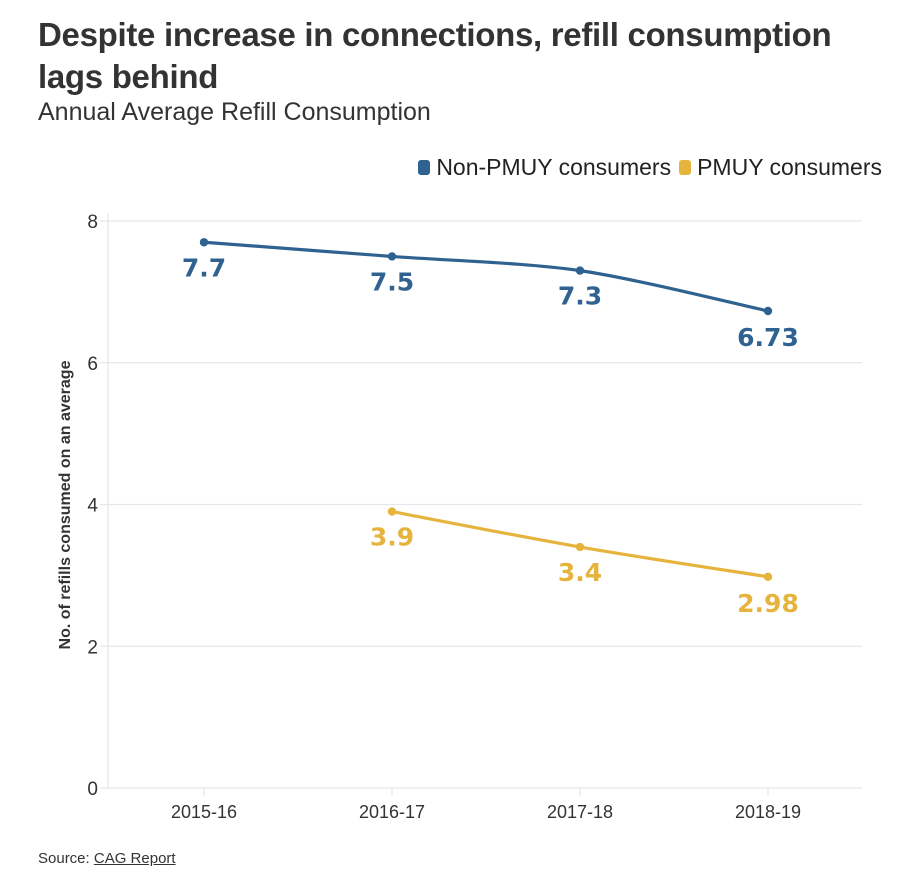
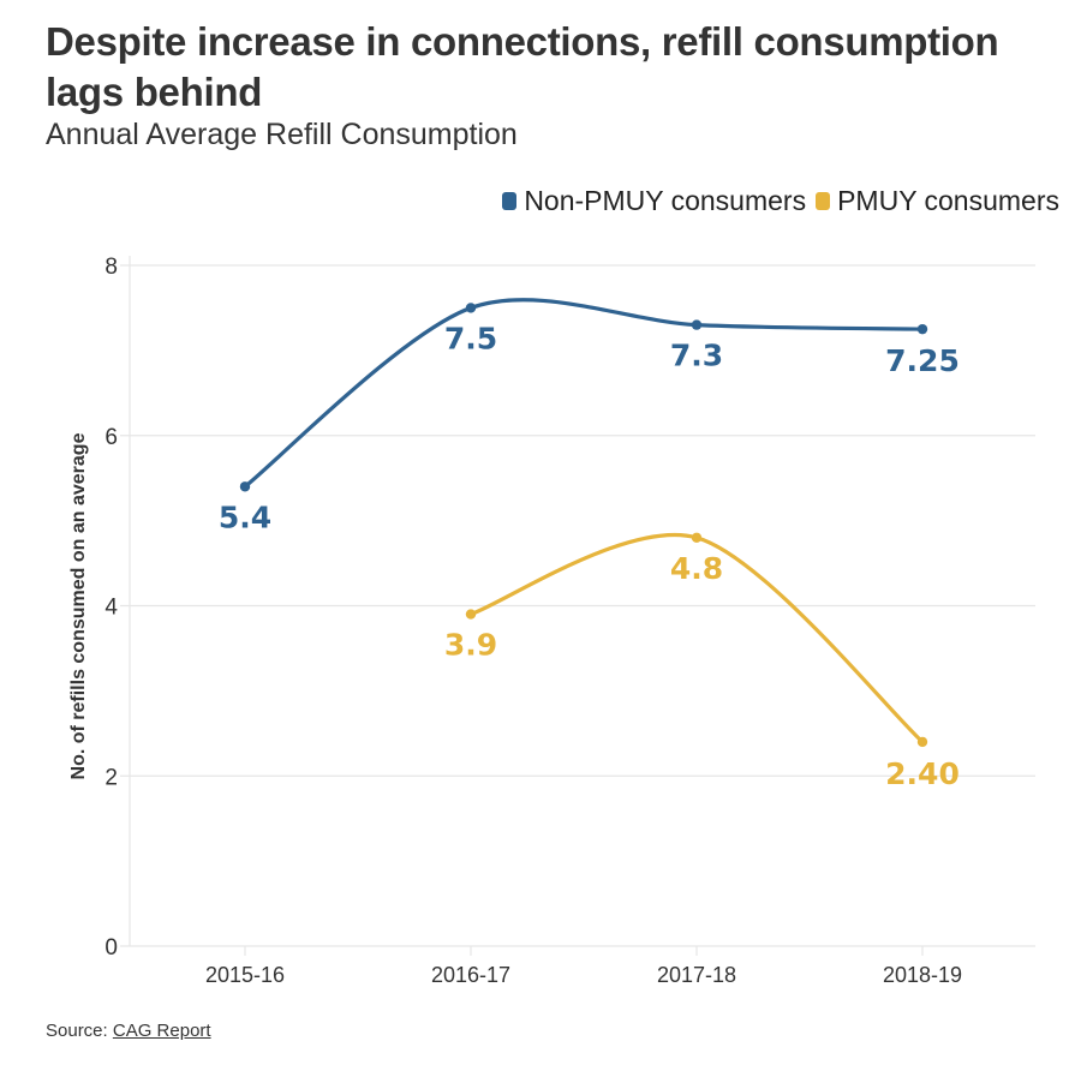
Non-PMUY consumers/2015-16: 7.7 -> 5.4
PMUY consumers/2017-18: 3.4 -> 4.8
Non-PMUY consumers/2018-19: 6.73 -> 7.25
PMUY consumers/2018-19: 2.98 -> 2.40
